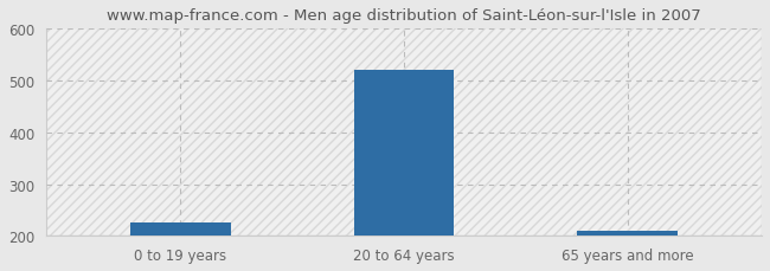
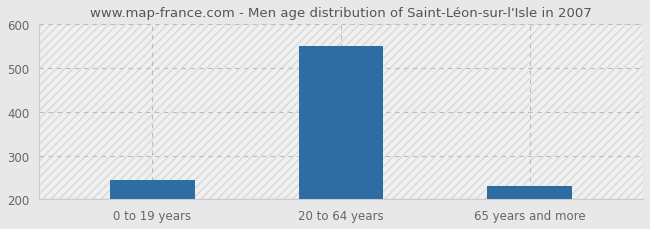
0 to 19 years: 225 -> 245
20 to 64 years: 520 -> 550
65 years and more: 210 -> 230
